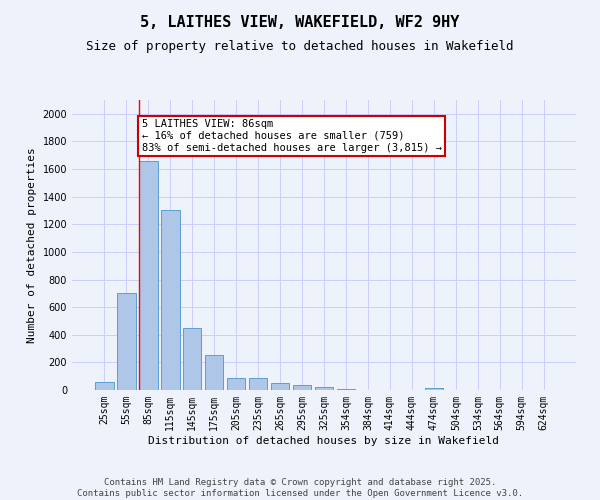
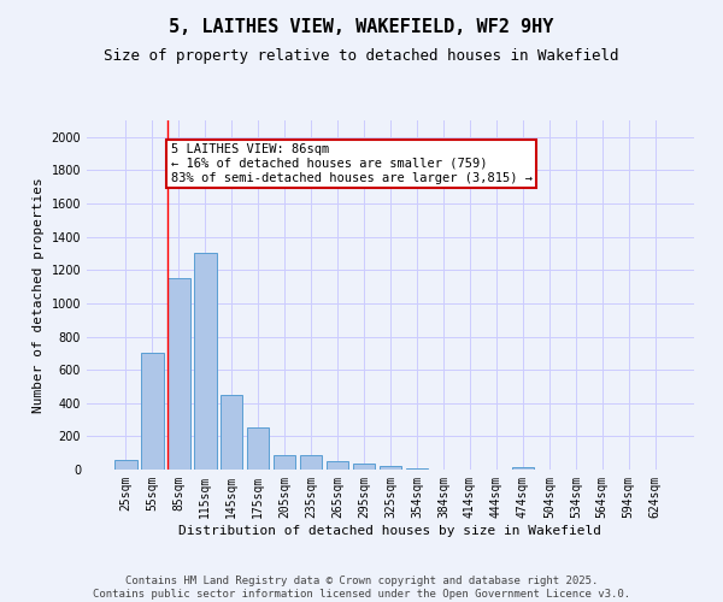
85sqm: 1660 -> 1150
